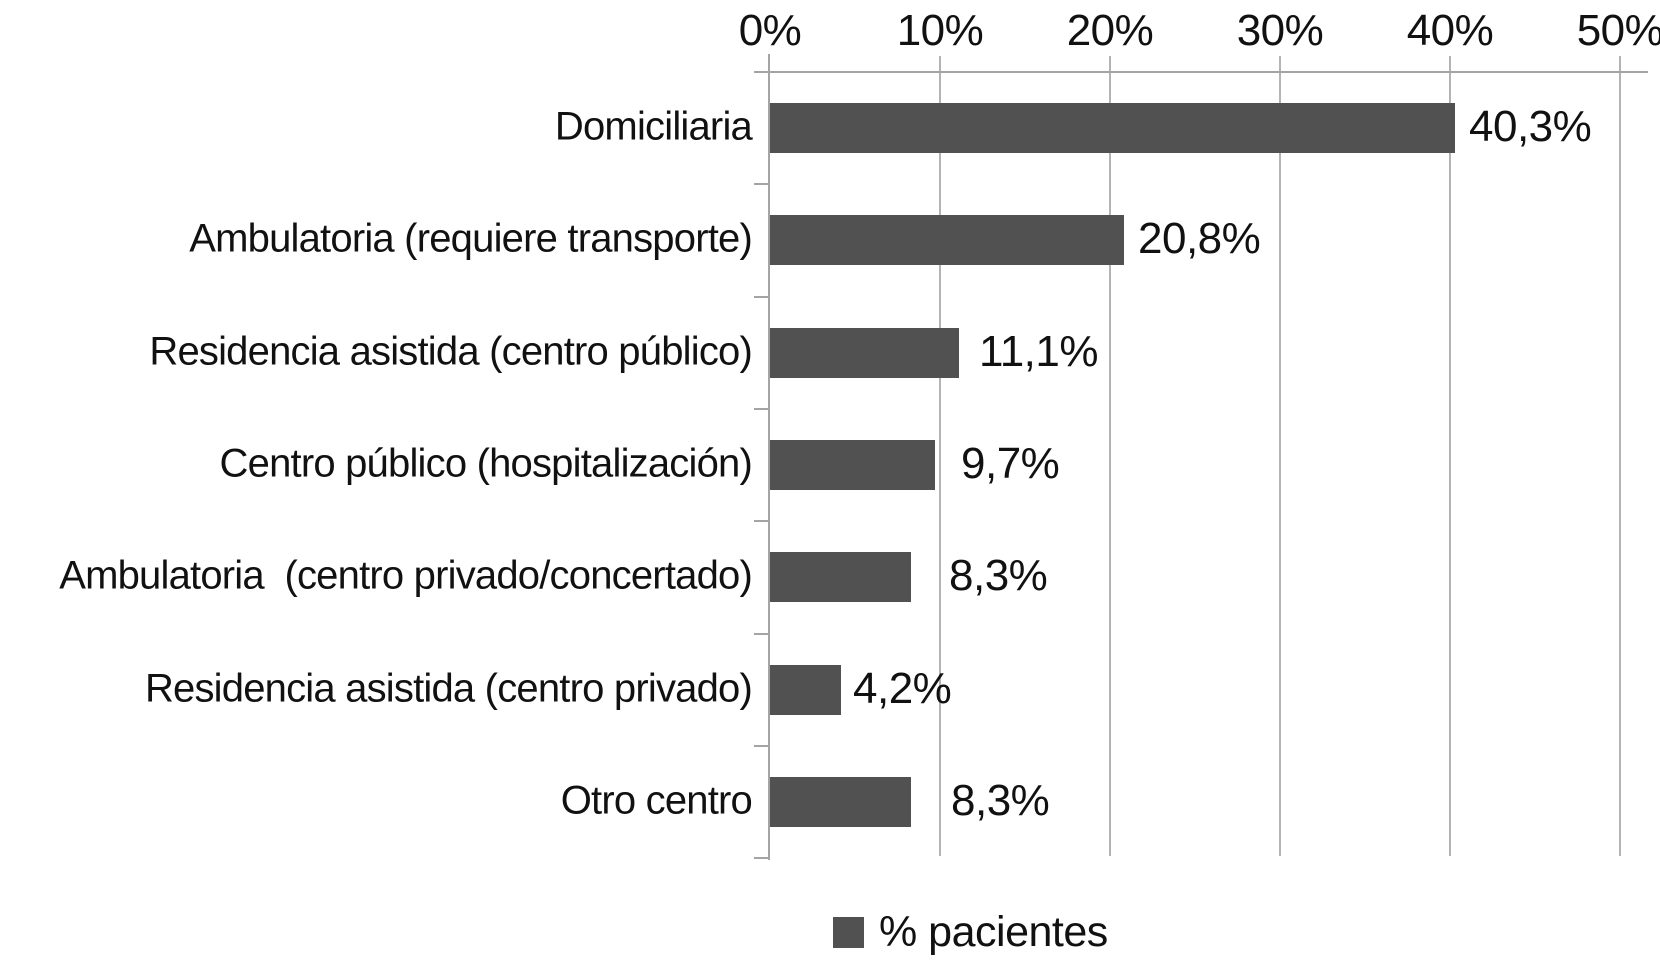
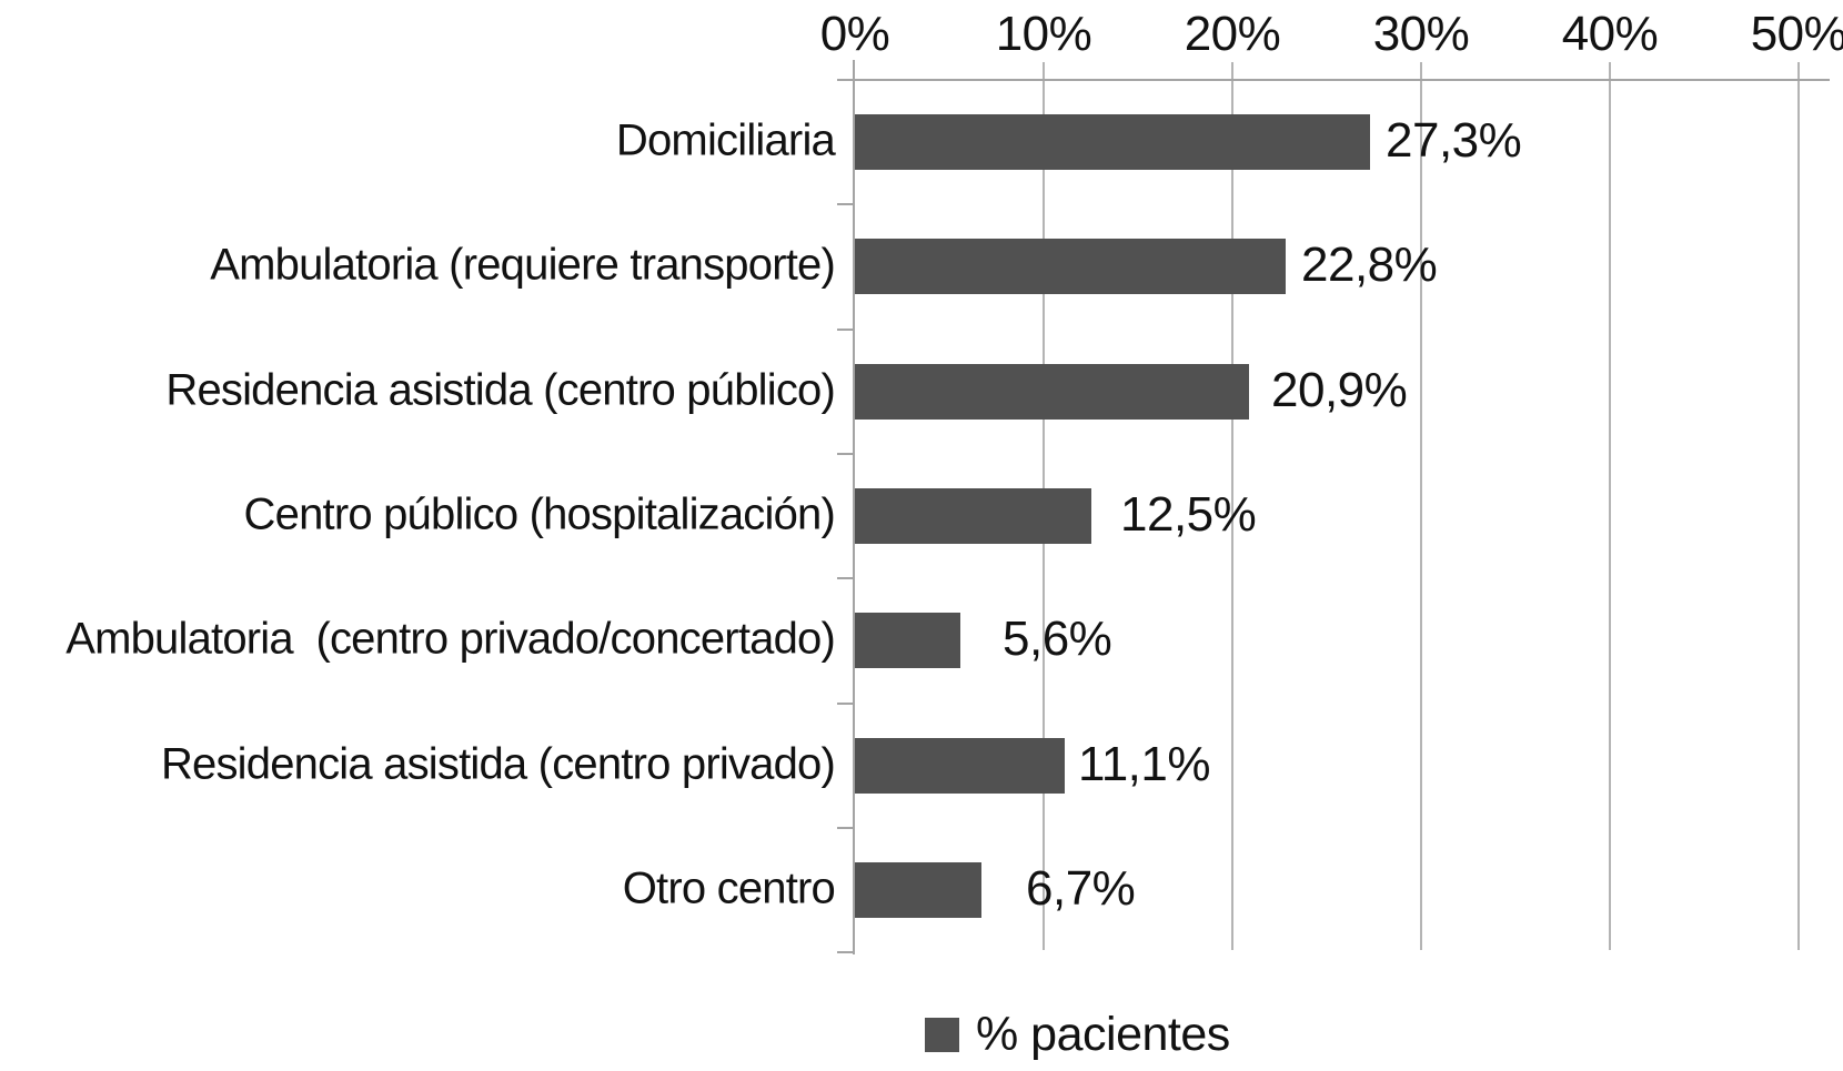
Domiciliaria: 40,3% -> 27,3%
Ambulatoria (requiere transporte): 20,8% -> 22,8%
Residencia asistida (centro público): 11,1% -> 20,9%
Centro público (hospitalización): 9,7% -> 12,5%
Ambulatoria (centro privado/concertado): 8,3% -> 5,6%
Residencia asistida (centro privado): 4,2% -> 11,1%
Otro centro: 8,3% -> 6,7%
